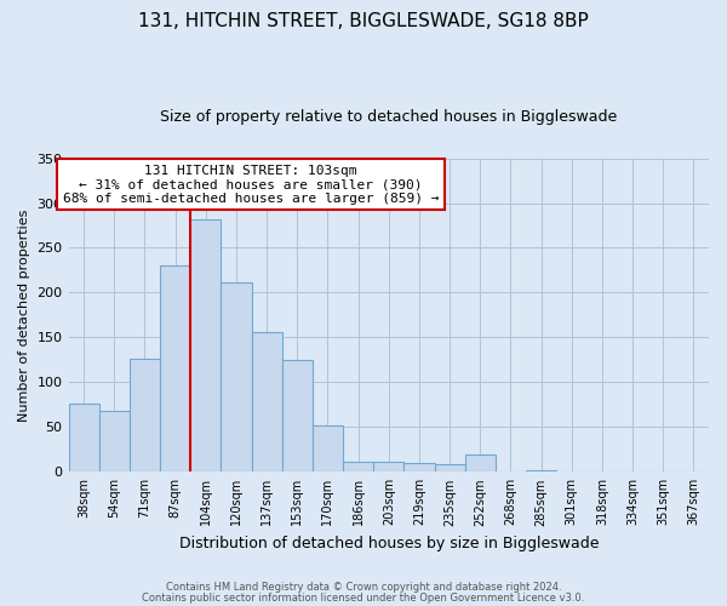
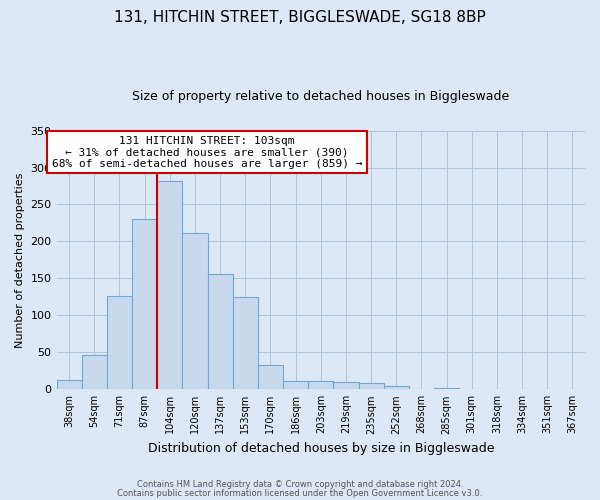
38sqm: 76 -> 13
54sqm: 68 -> 46
170sqm: 52 -> 33
252sqm: 20 -> 5
